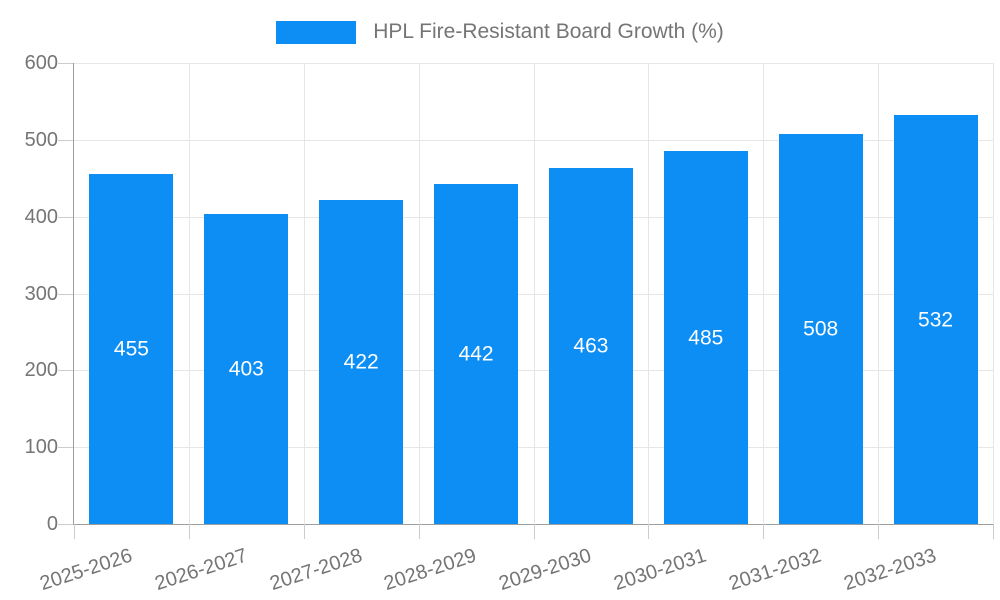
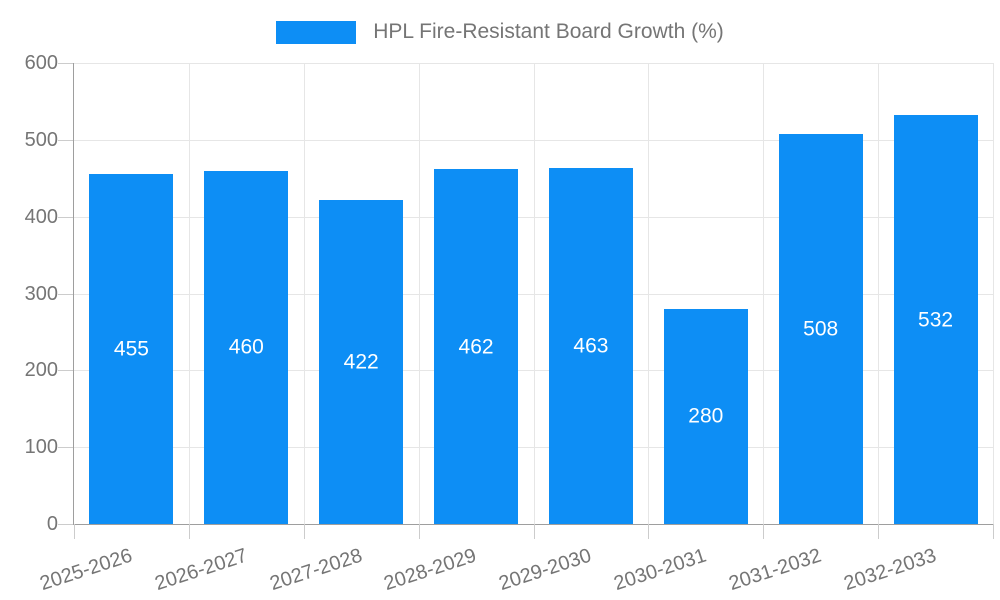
2026-2027: 403 -> 460
2028-2029: 442 -> 462
2030-2031: 485 -> 280
